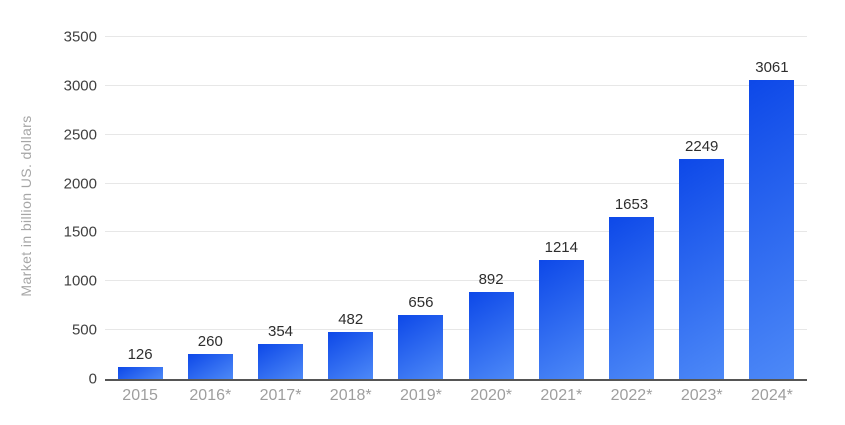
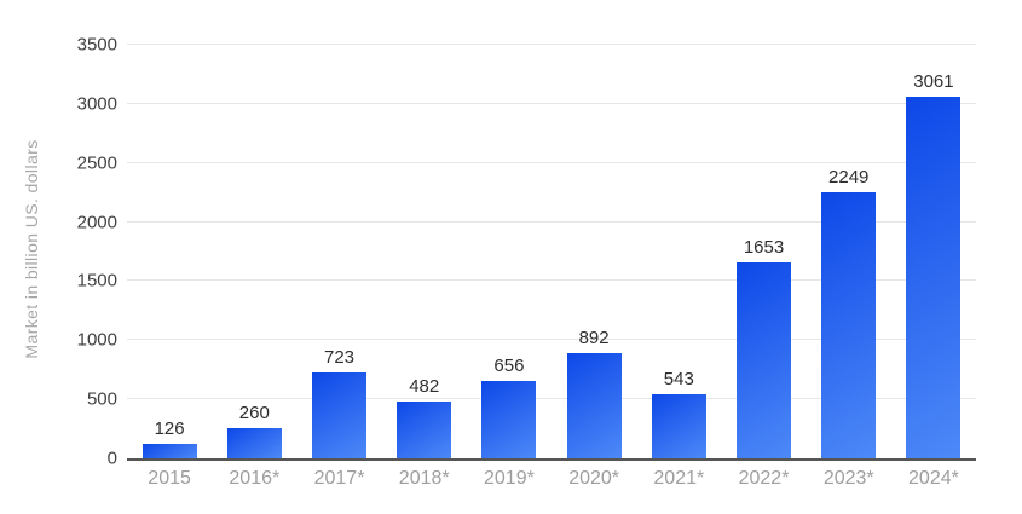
2017*: 354 -> 723
2021*: 1214 -> 543
